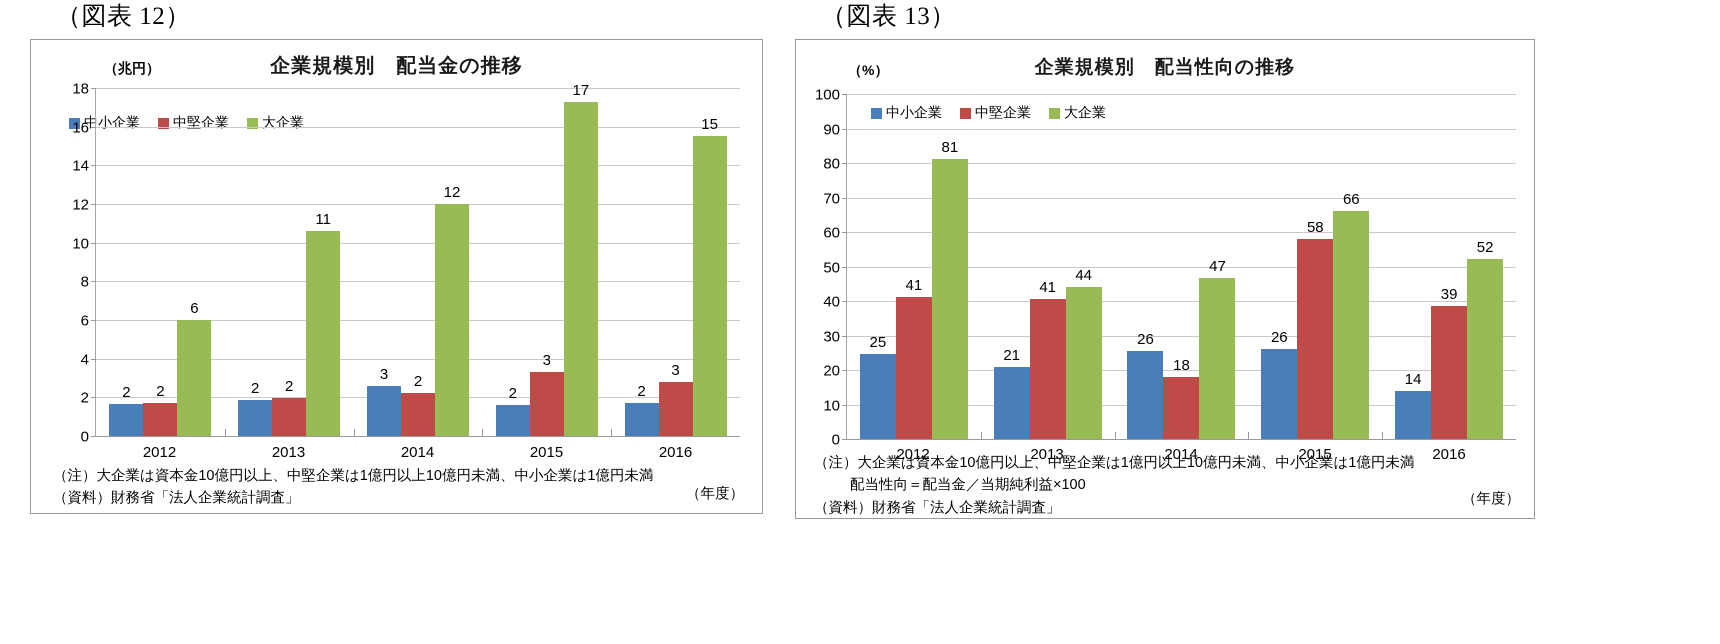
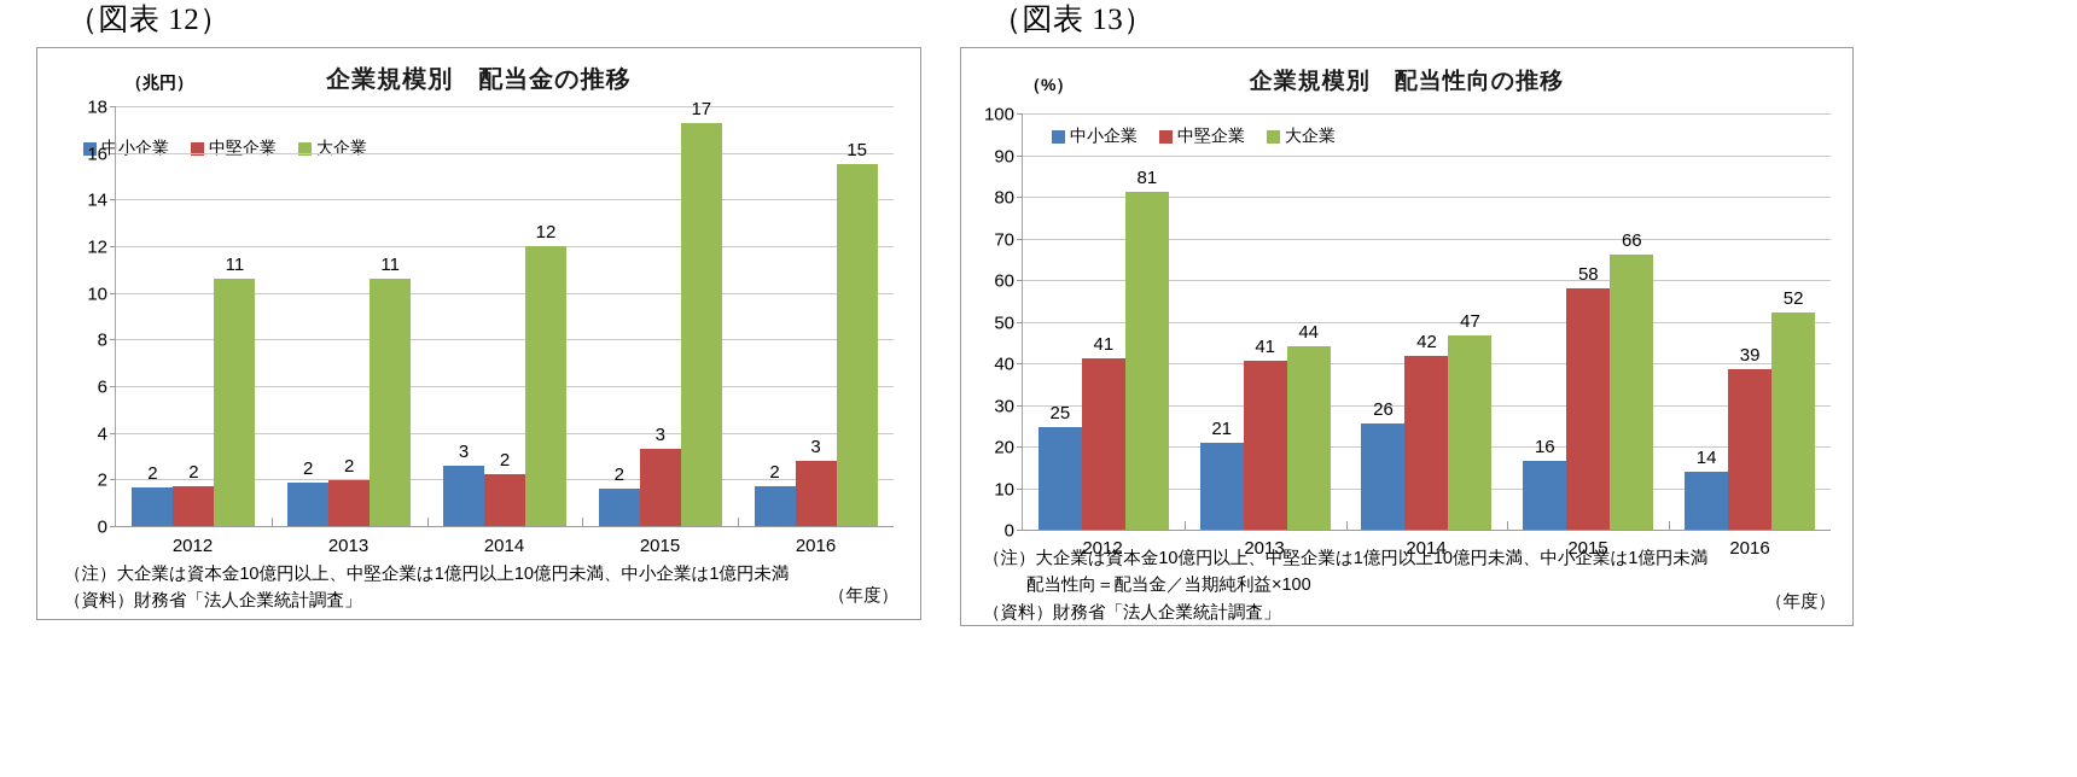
企業規模別 配当金の推移/大企業/2012: 6 -> 11
企業規模別 配当性向の推移/中堅企業/2014: 18 -> 42
企業規模別 配当性向の推移/中小企業/2015: 26 -> 16
